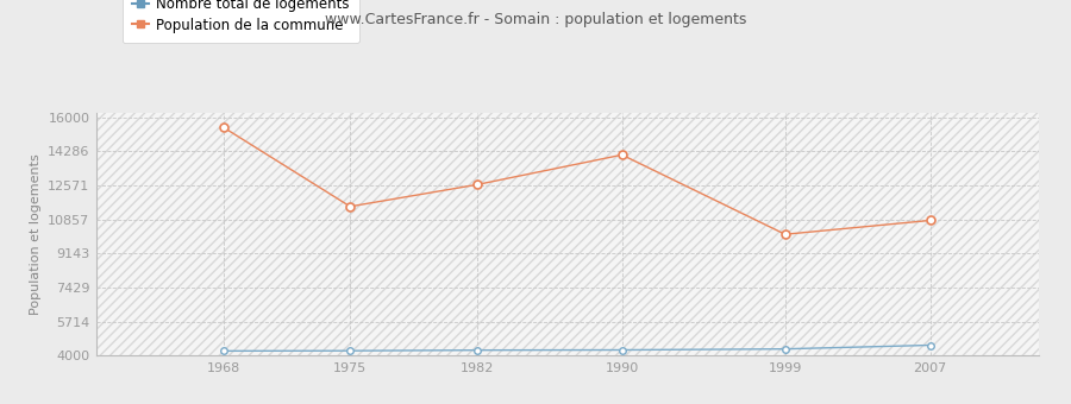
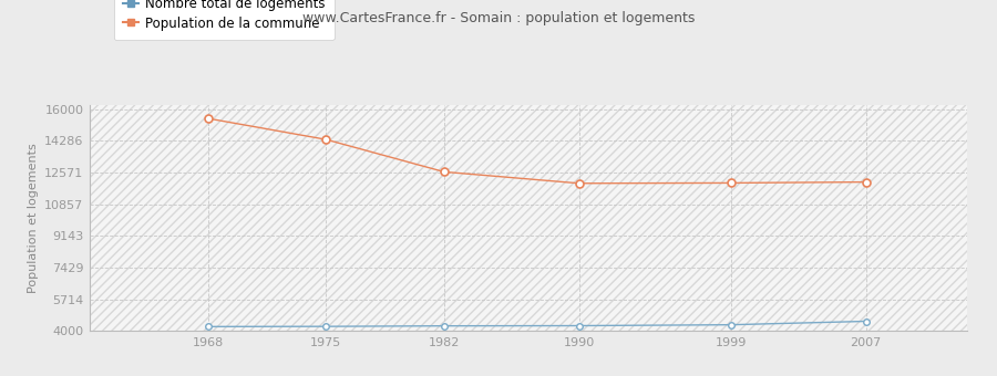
Population de la commune/1975: 11500 -> 14400
Population de la commune/1990: 14100 -> 12000
Population de la commune/1999: 10100 -> 12000
Population de la commune/2007: 10800 -> 12000
